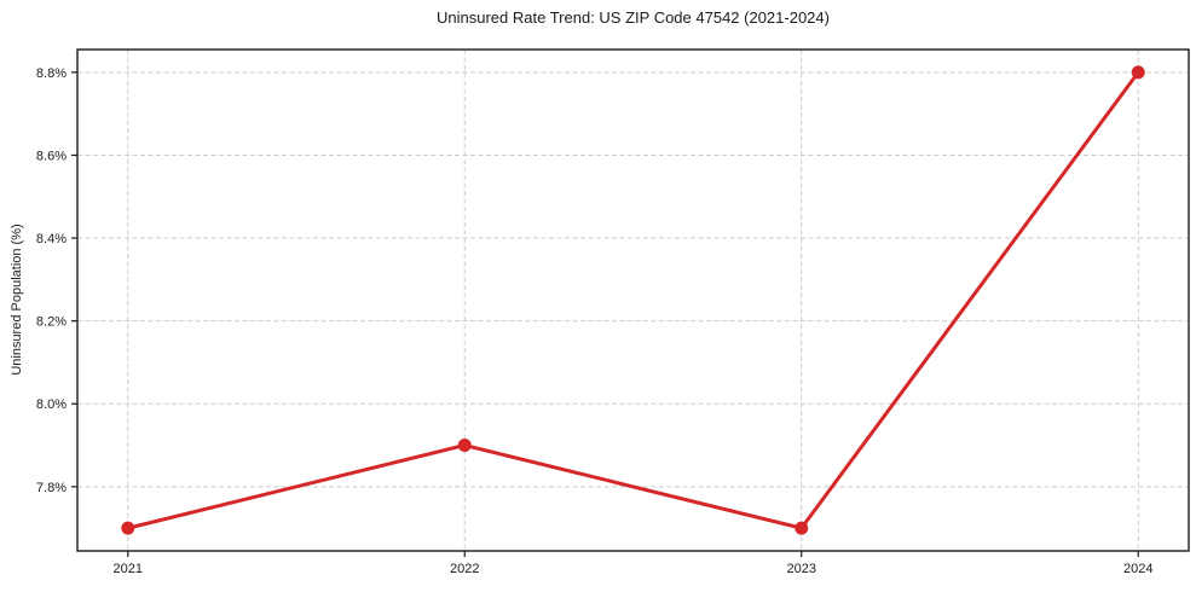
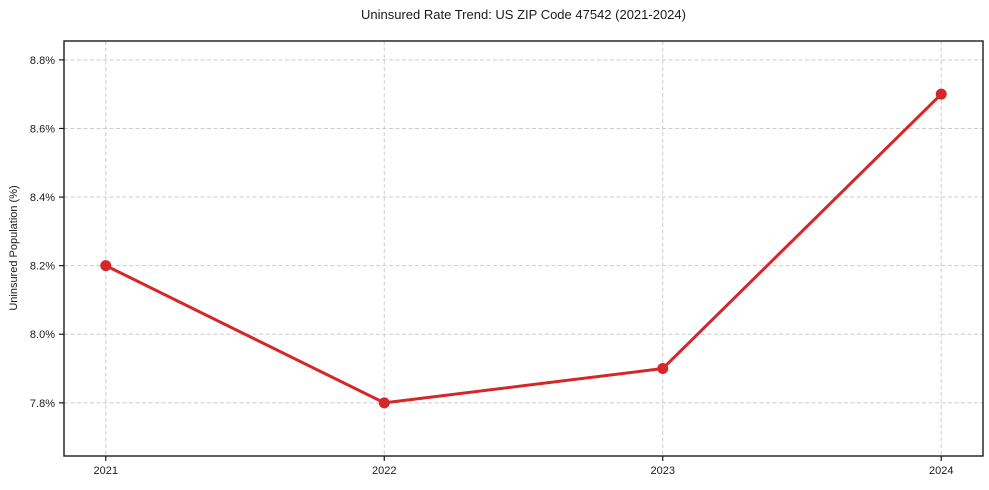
2021: 7.7% -> 8.2%
2022: 7.9% -> 7.8%
2023: 7.7% -> 7.9%
2024: 8.8% -> 8.7%
